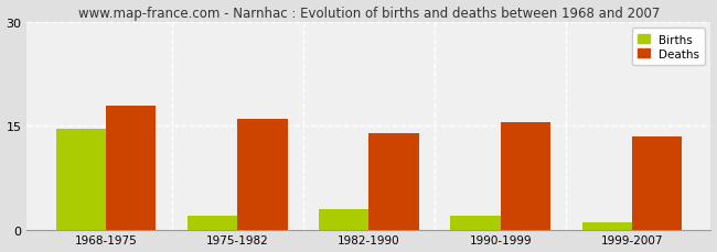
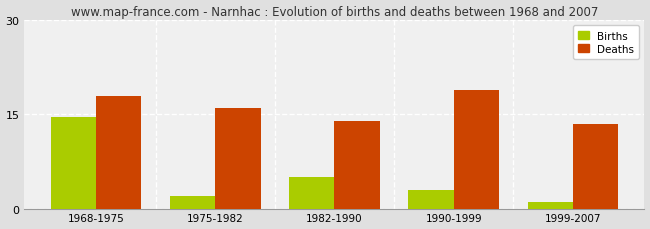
Births/1982-1990: 3.0 -> 5.0
Births/1990-1999: 2.0 -> 3.0
Deaths/1990-1999: 15.5 -> 18.8
